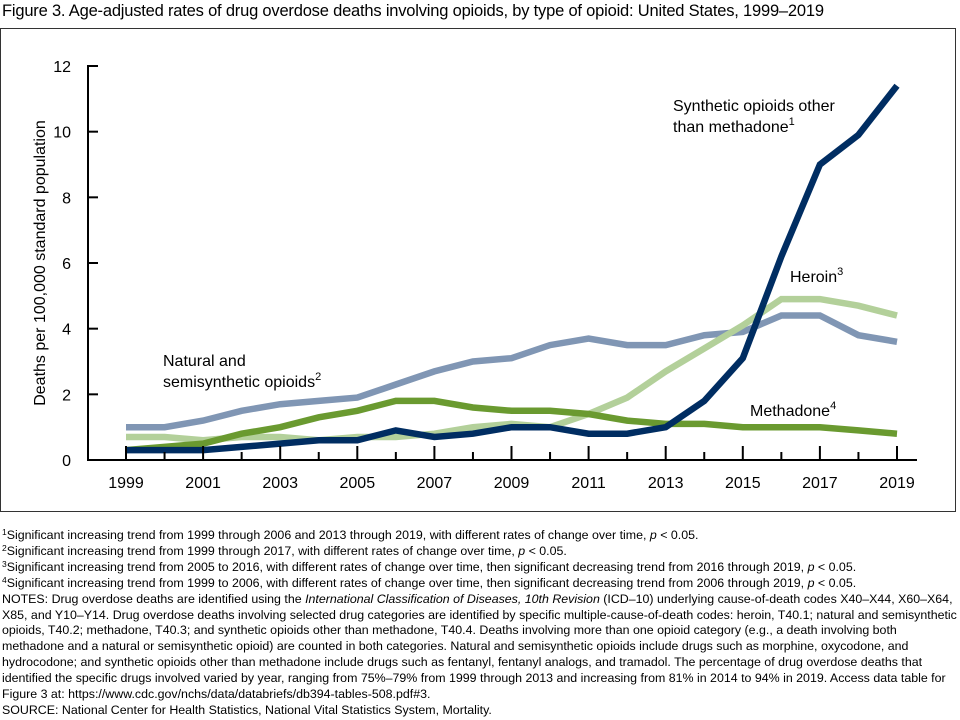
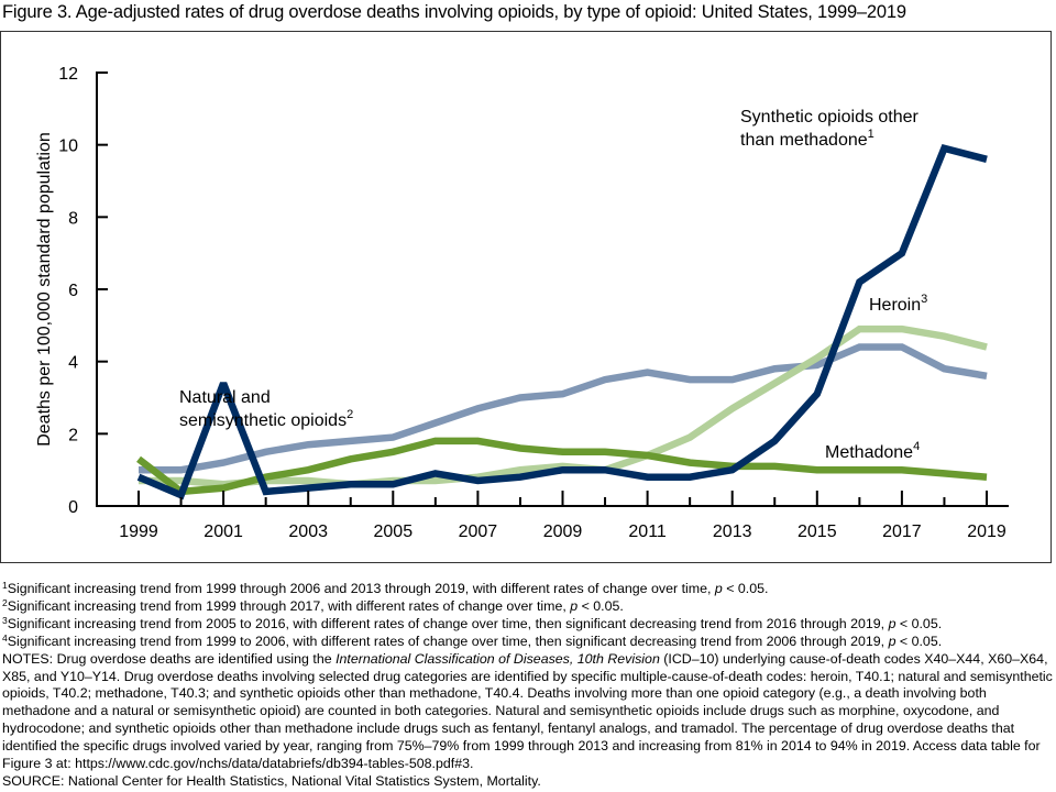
Methadone/1999: 0.3 -> 1.3
Synthetic opioids other than methadone/1999: 0.3 -> 0.8
Synthetic opioids other than methadone/2001: 0.3 -> 3.4
Synthetic opioids other than methadone/2017: 9.0 -> 7.0
Synthetic opioids other than methadone/2019: 11.4 -> 9.6
